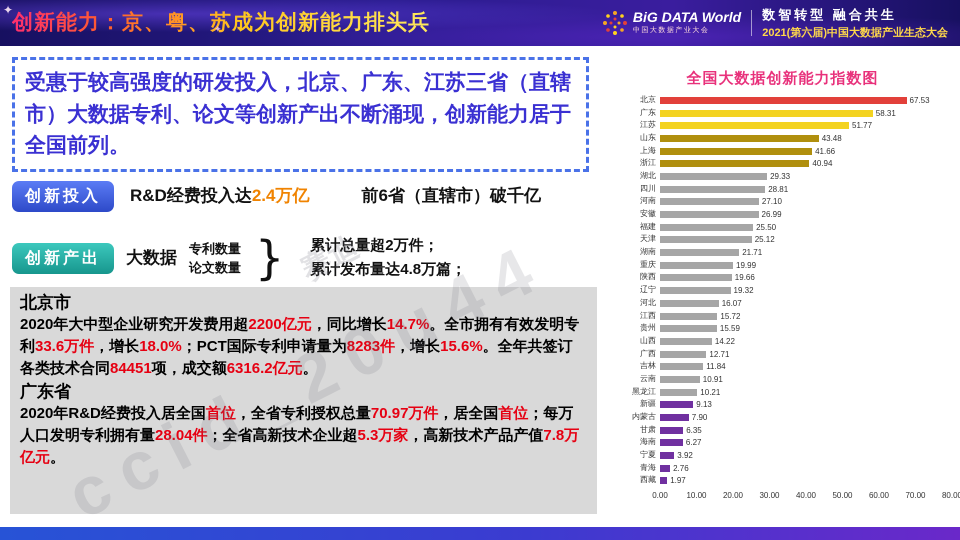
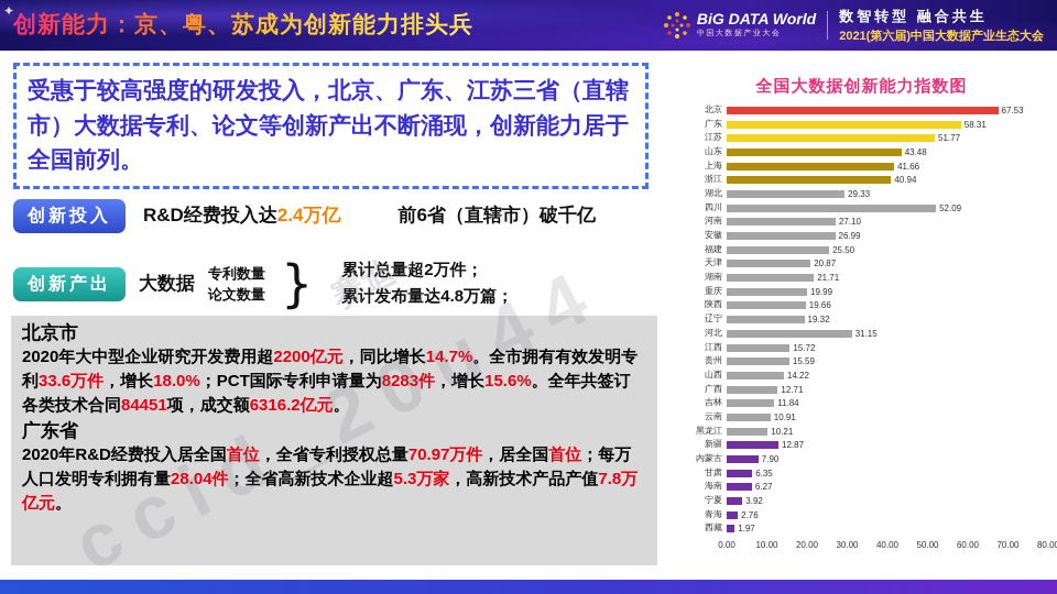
四川: 28.81 -> 52.09
天津: 25.12 -> 20.87
河北: 16.07 -> 31.15
新疆: 9.13 -> 12.87
